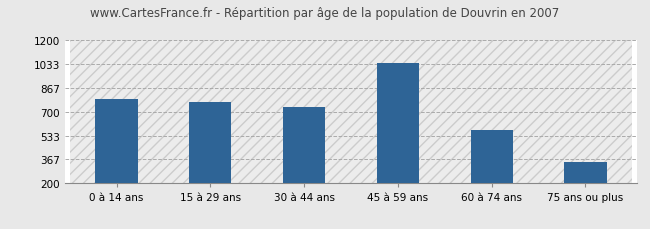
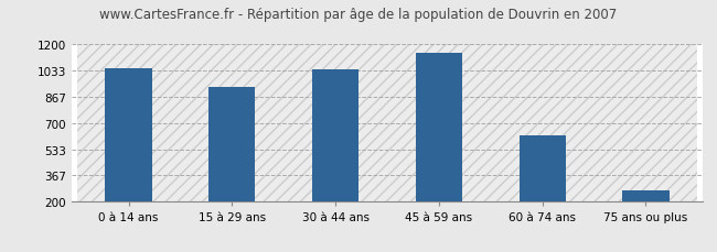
0 à 14 ans: 790 -> 1050
15 à 29 ans: 770 -> 930
30 à 44 ans: 730 -> 1040
45 à 59 ans: 1040 -> 1150
60 à 74 ans: 570 -> 620
75 ans ou plus: 350 -> 270
